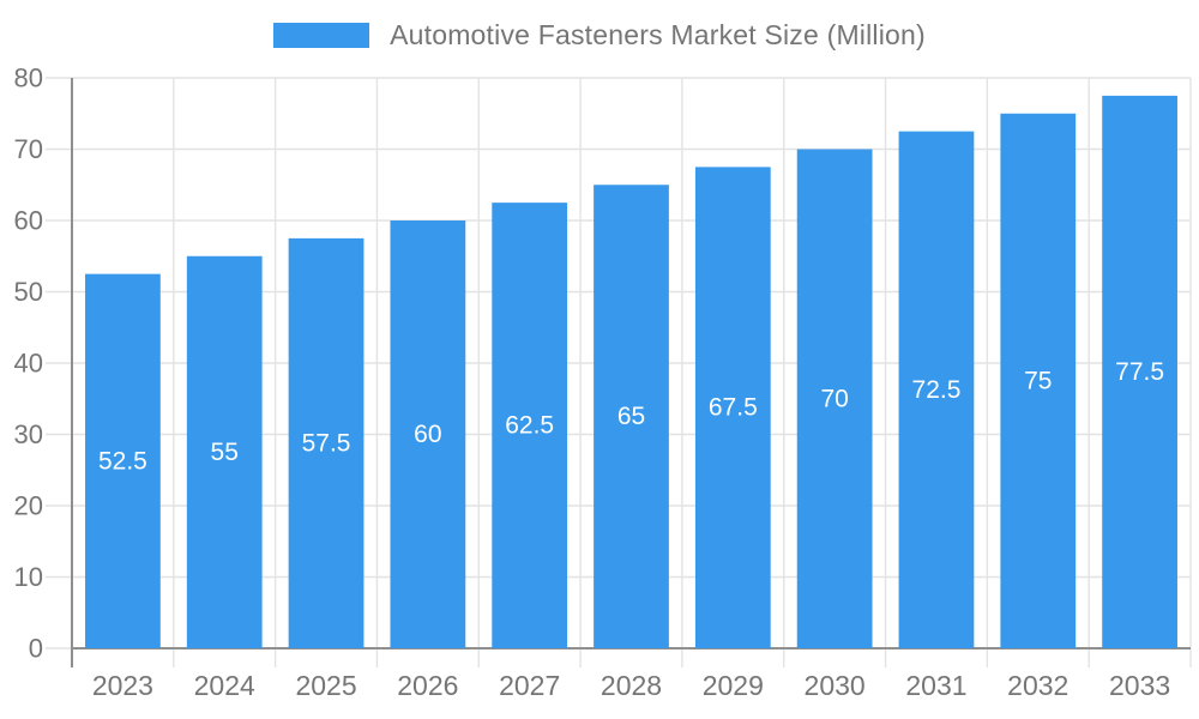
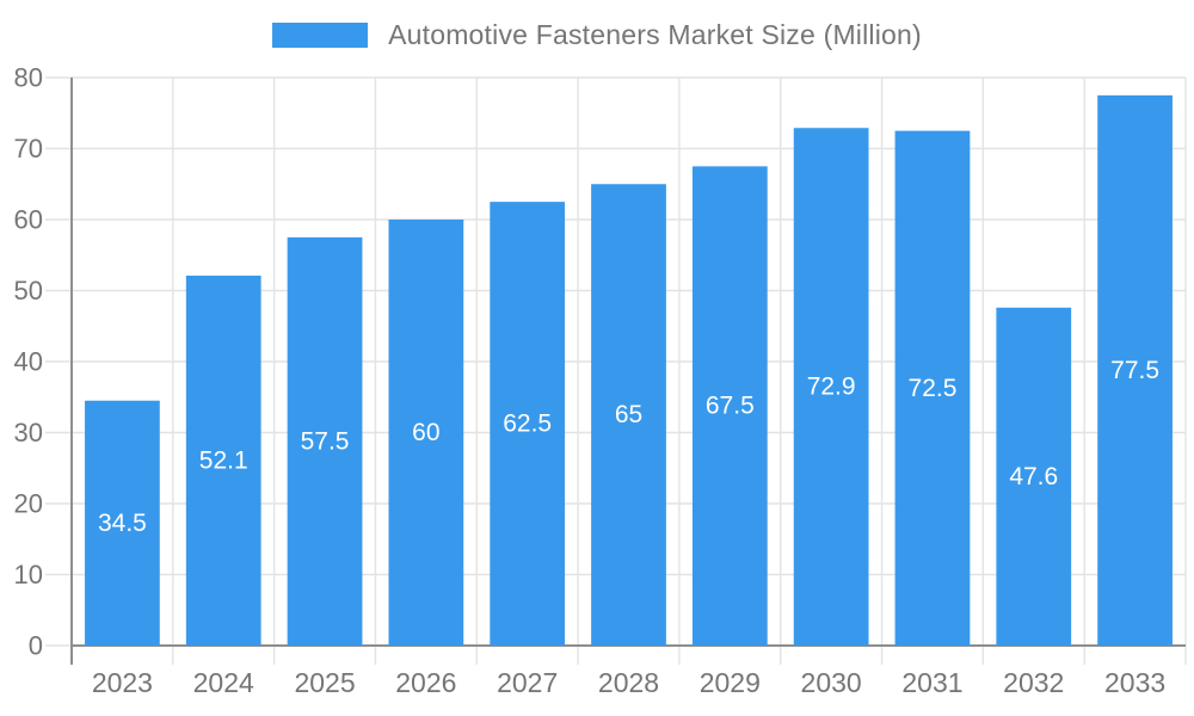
2023: 52.5 -> 34.5
2024: 55 -> 52.1
2030: 70 -> 72.9
2032: 75 -> 47.6
